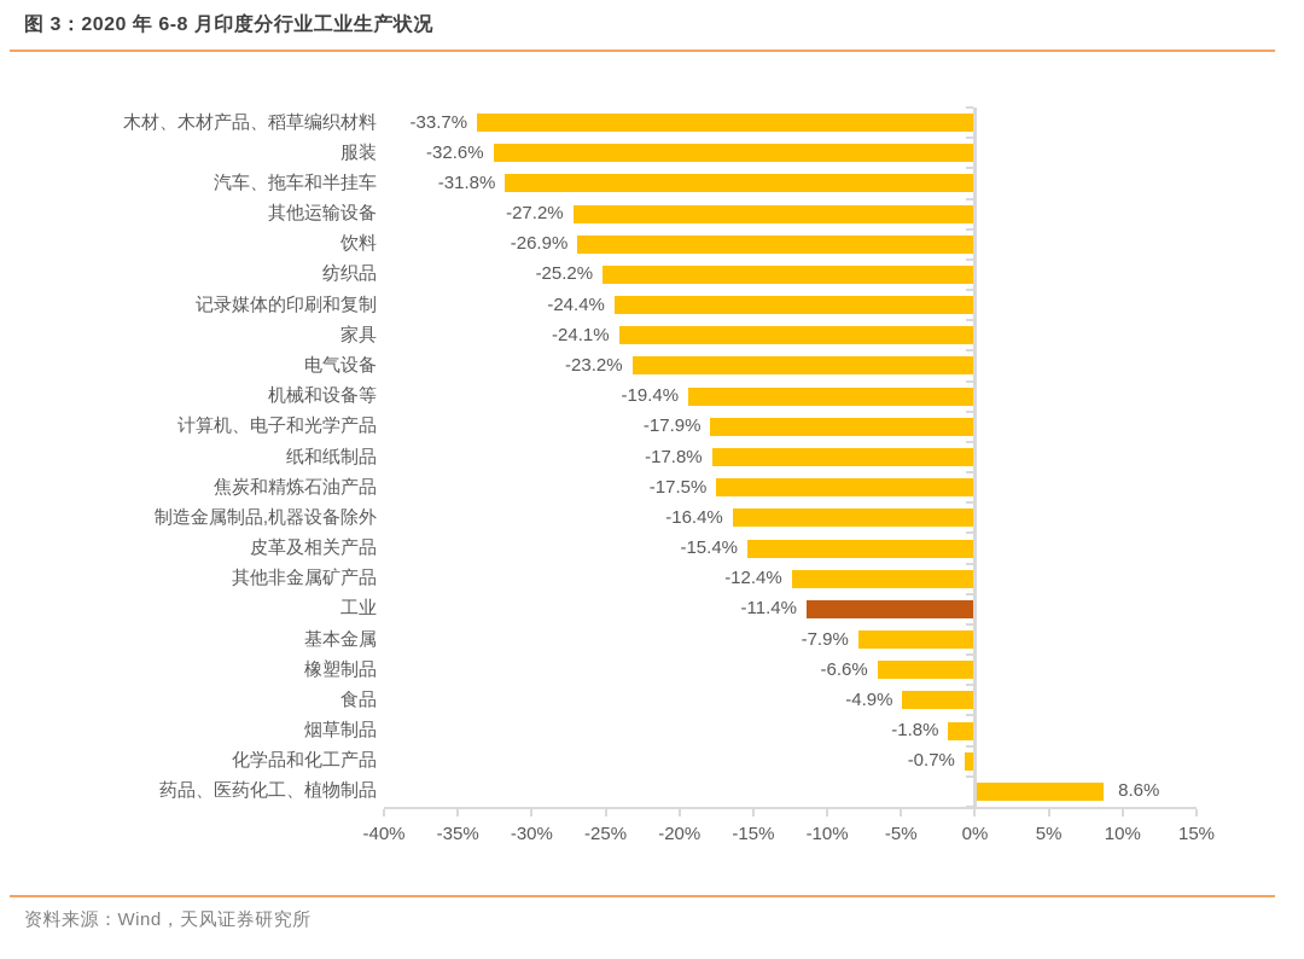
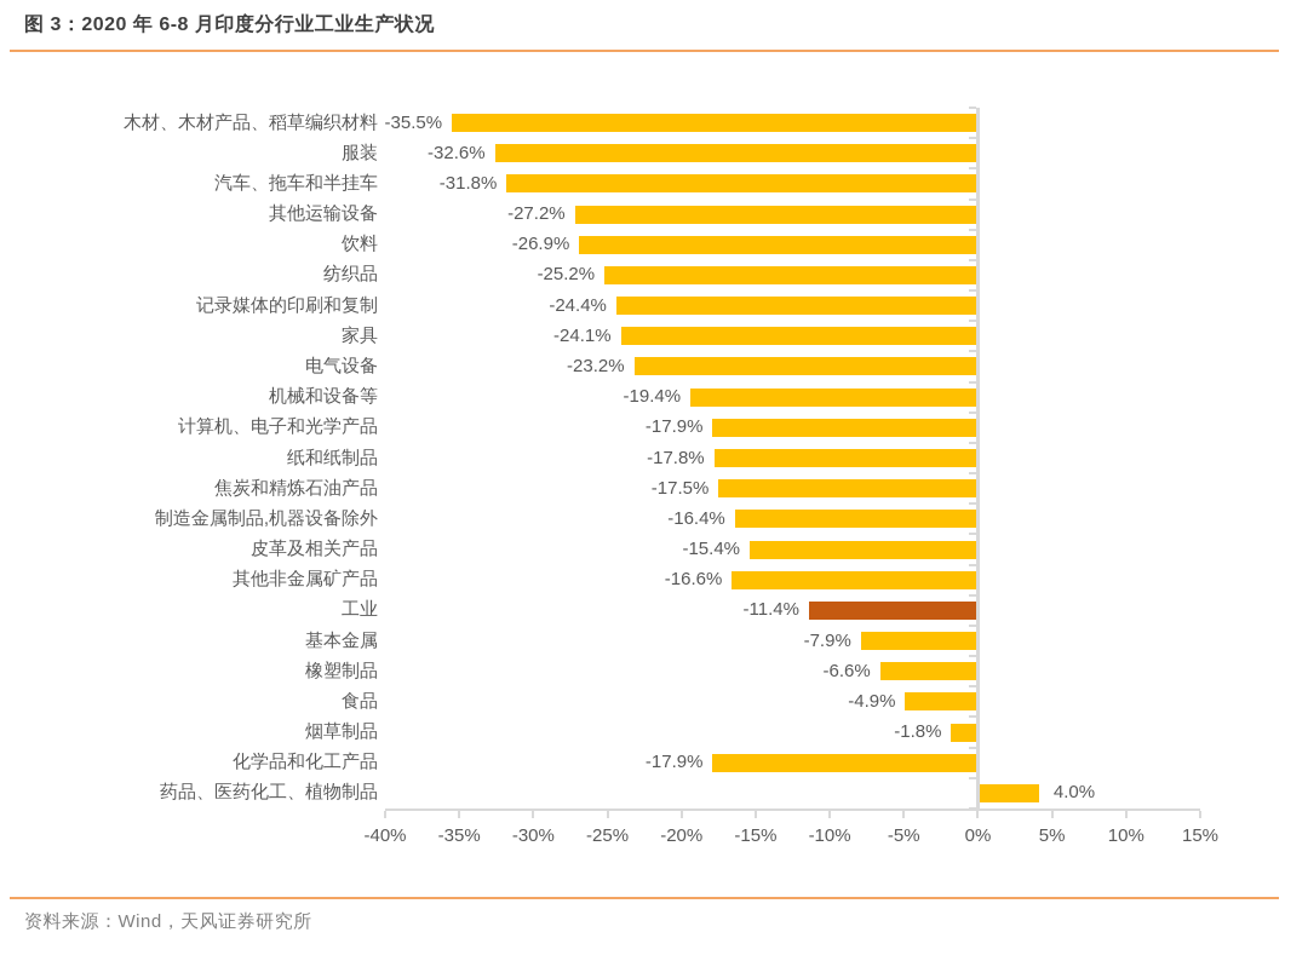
木材、木材产品、稻草编织材料: -33.7% -> -35.5%
其他非金属矿产品: -12.4% -> -16.6%
化学品和化工产品: -0.7% -> -17.9%
药品、医药化工、植物制品: 8.6% -> 4.0%
